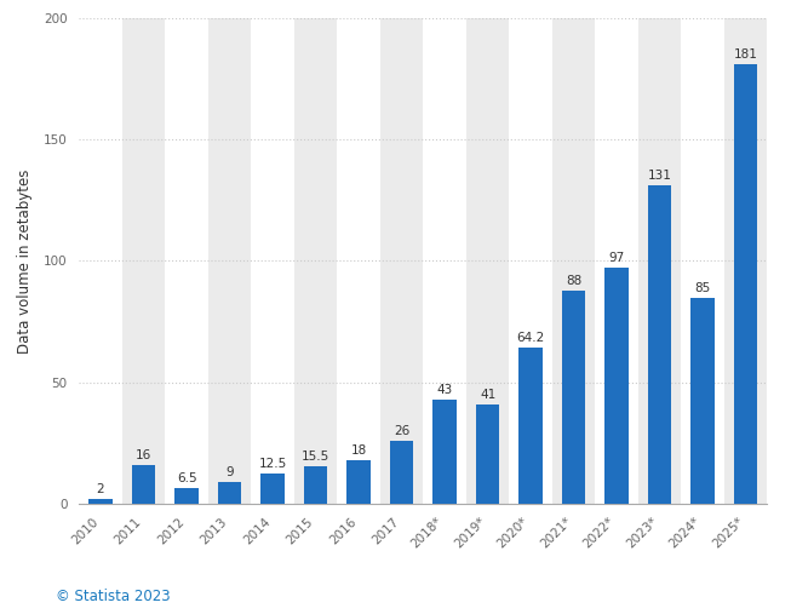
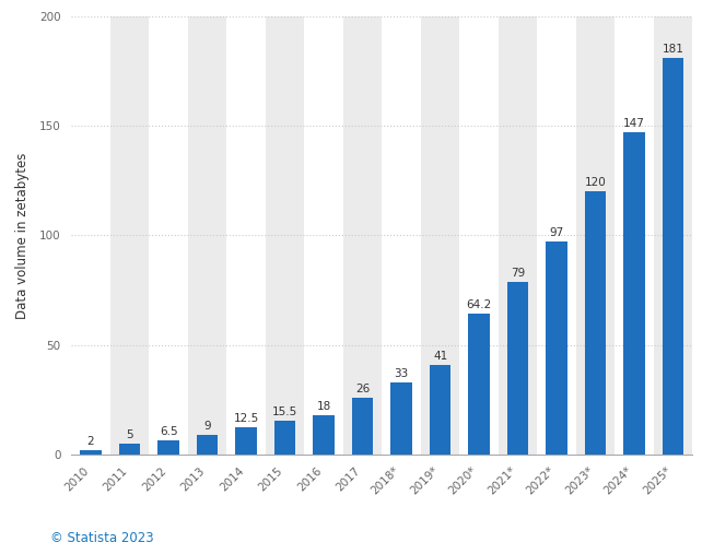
2011: 16 -> 5
2018*: 43 -> 33
2021*: 88 -> 79
2023*: 131 -> 120
2024*: 85 -> 147
